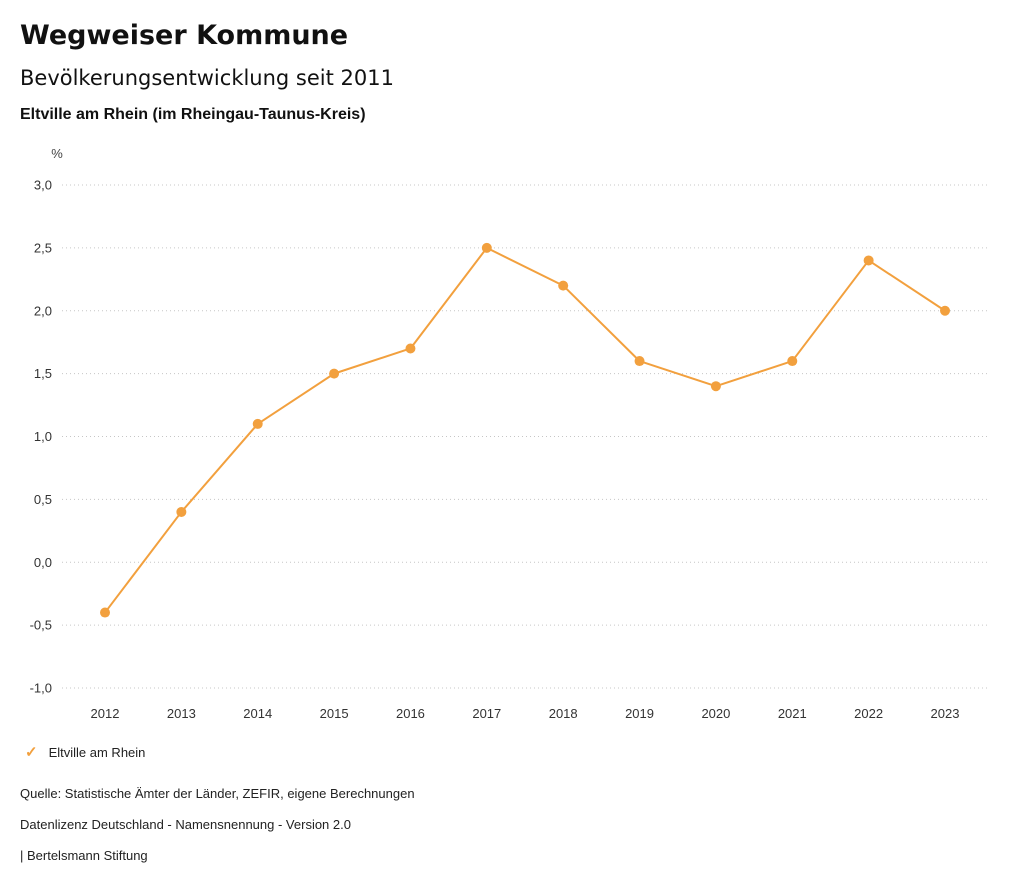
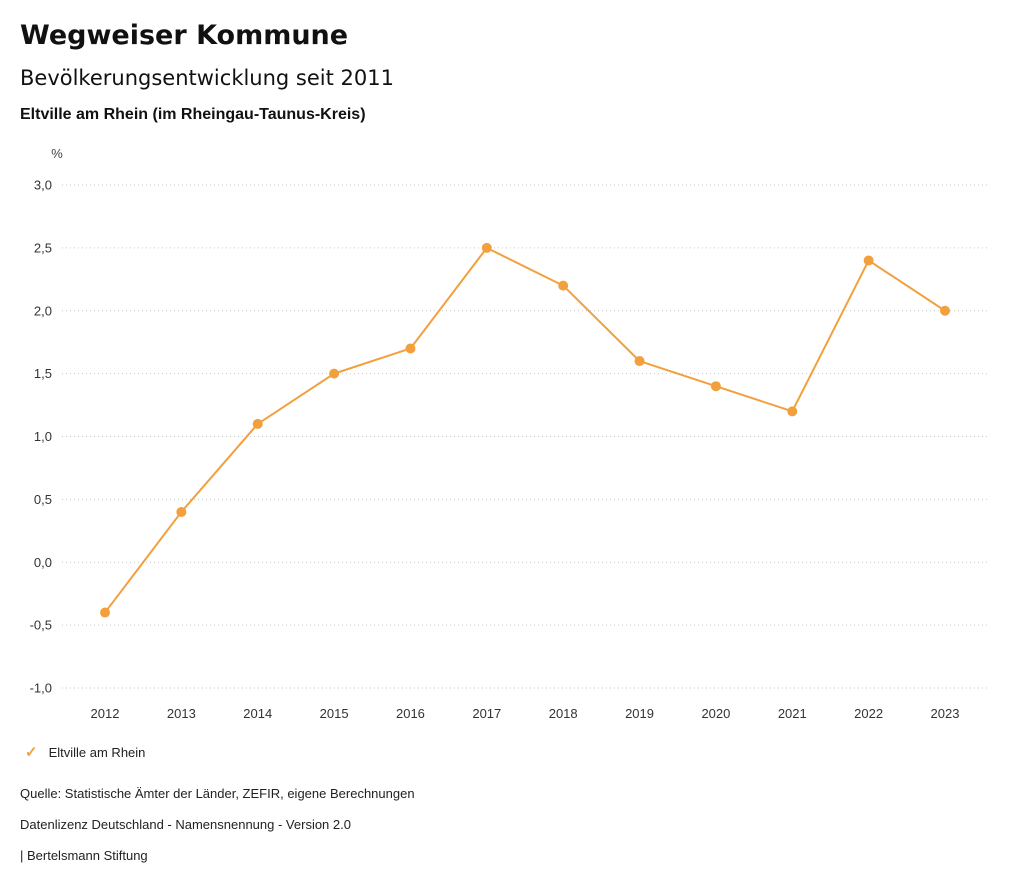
2021: 1,6 -> 1,2
